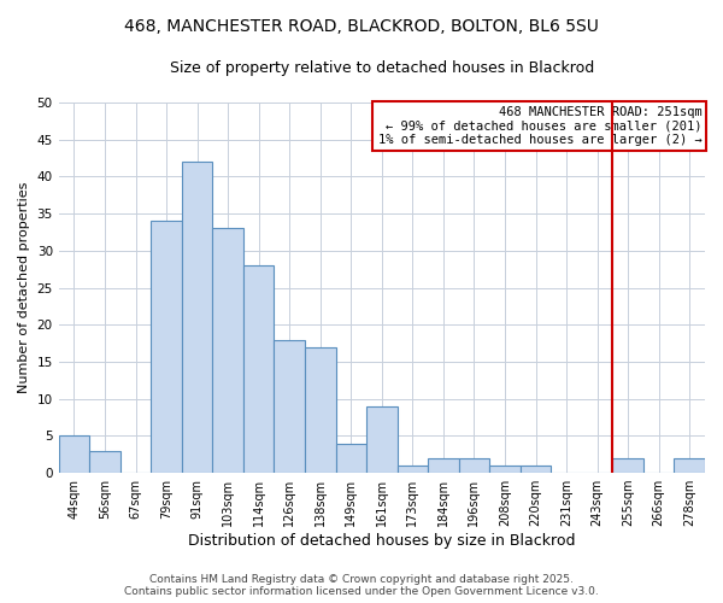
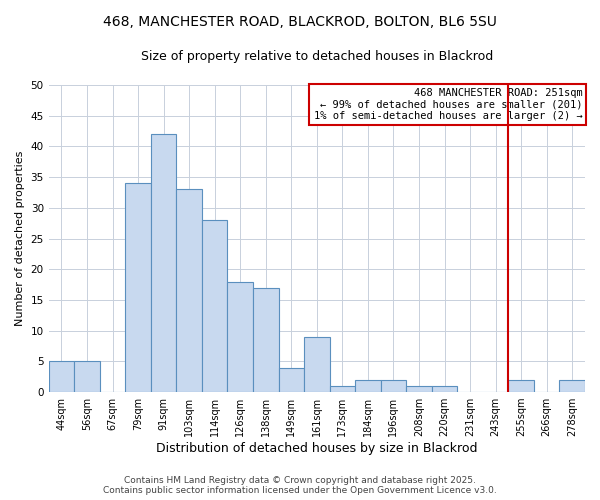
56sqm: 3 -> 5
